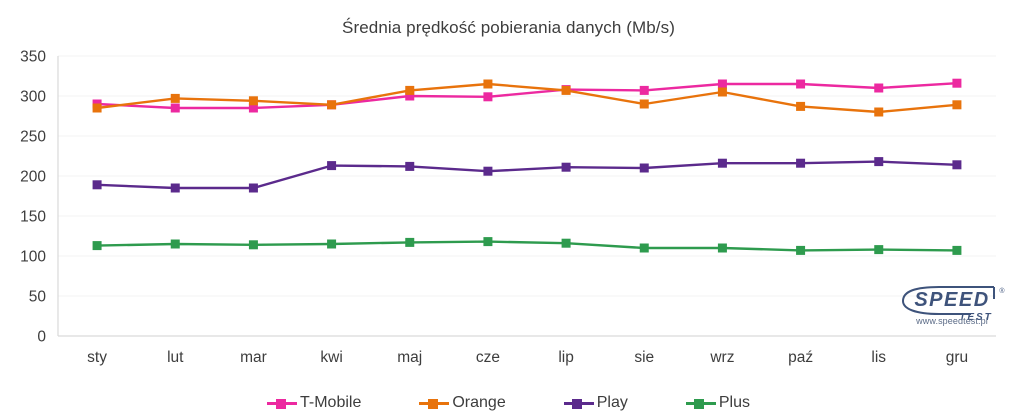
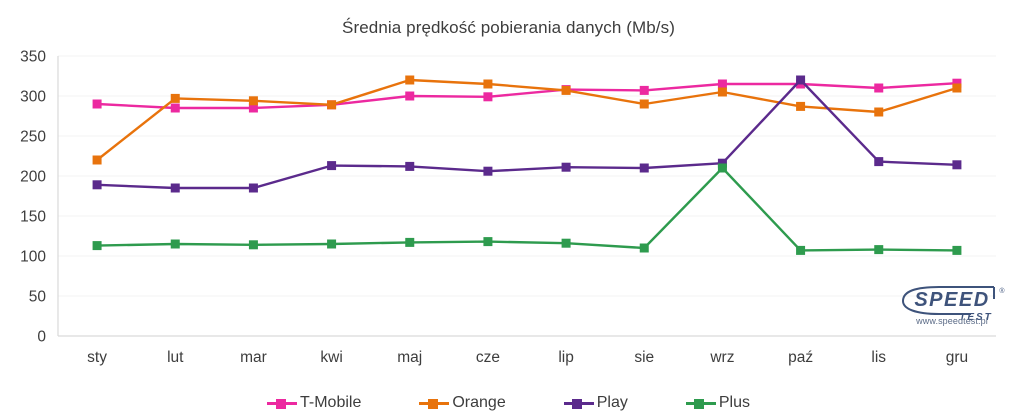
Orange/sty: 280 -> 220
Orange/maj: 310 -> 320
Plus/wrz: 110 -> 210
Play/paź: 220 -> 320
Orange/gru: 290 -> 310
